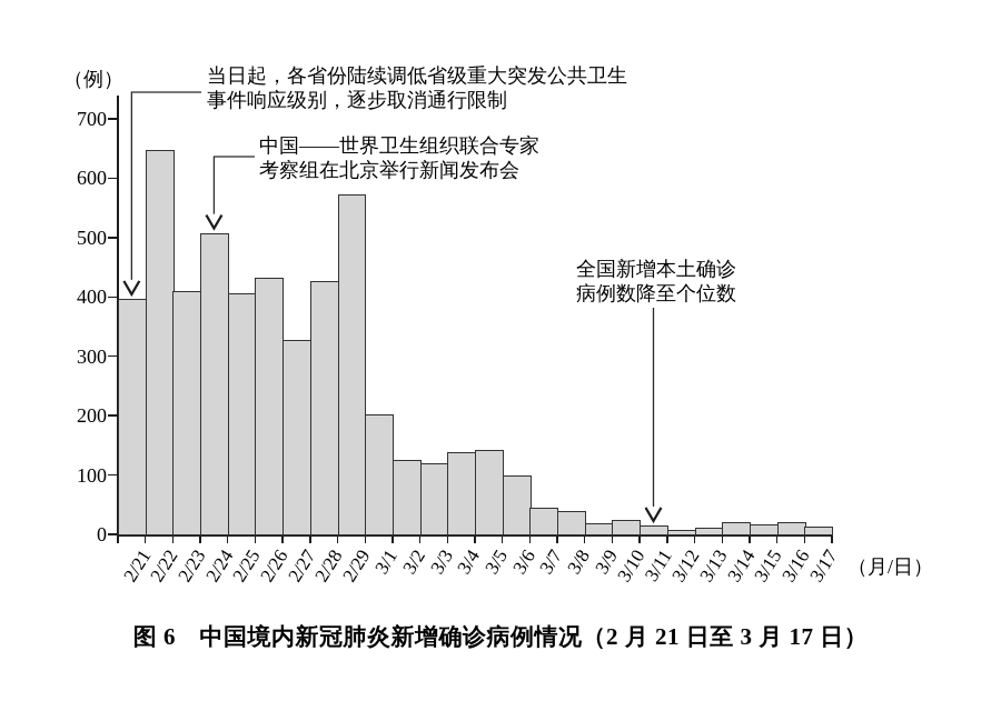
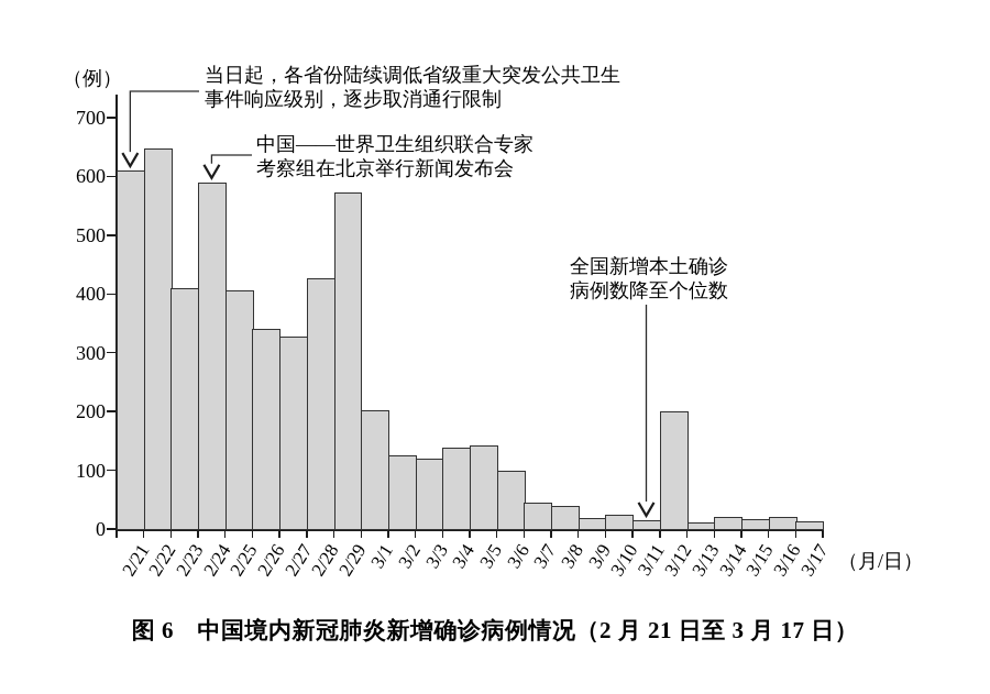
2/21: 400 -> 610
2/24: 510 -> 590
2/26: 430 -> 340
3/12: 10 -> 200
